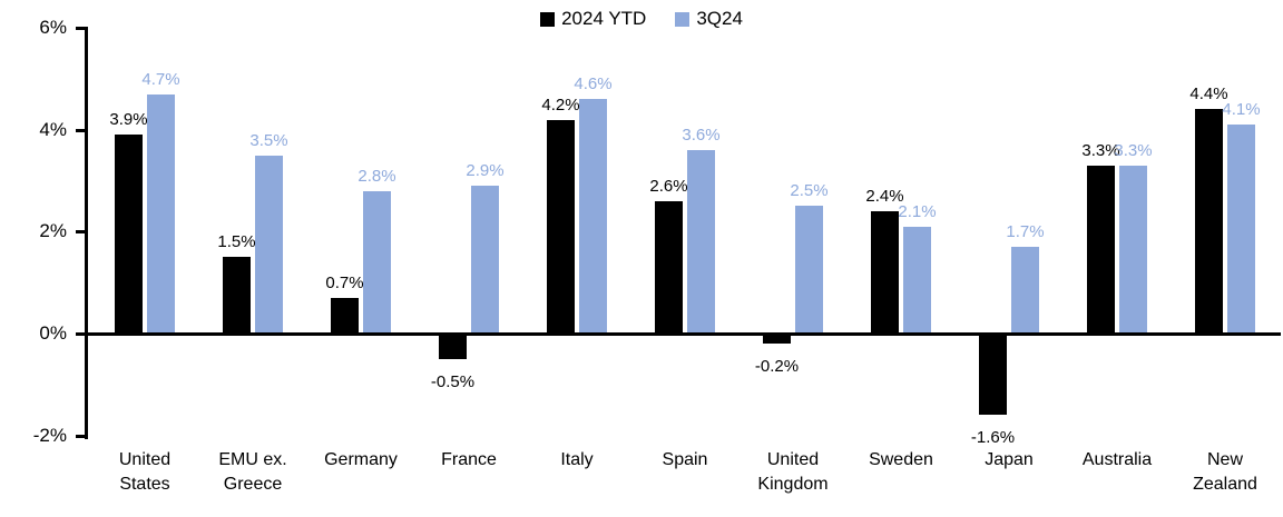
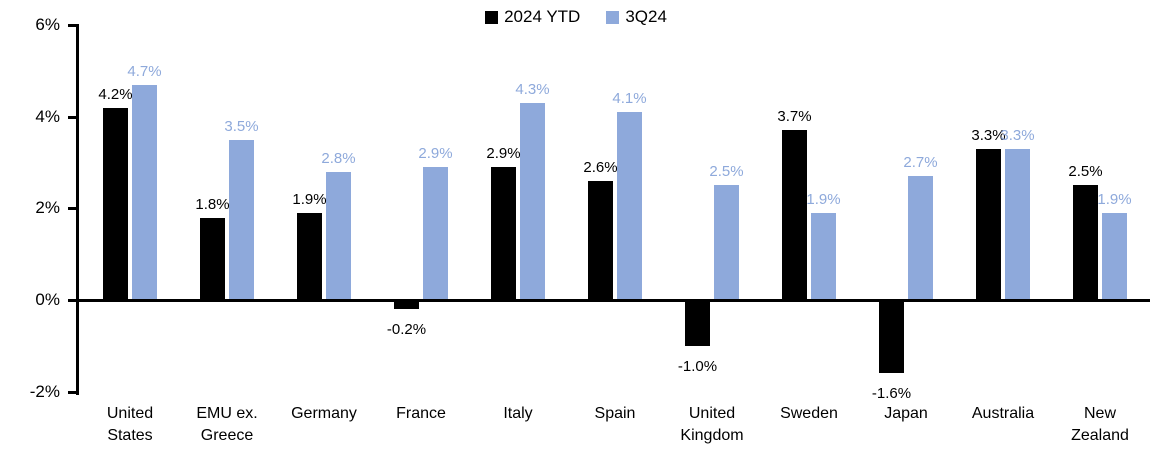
2024 YTD/United States: 3.9% -> 4.2%
2024 YTD/EMU ex. Greece: 1.5% -> 1.8%
2024 YTD/Germany: 0.7% -> 1.9%
2024 YTD/France: -0.5% -> -0.2%
2024 YTD/Italy: 4.2% -> 2.9%
3Q24/Italy: 4.6% -> 4.3%
3Q24/Spain: 3.6% -> 4.1%
2024 YTD/United Kingdom: -0.2% -> -1.0%
2024 YTD/Sweden: 2.4% -> 3.7%
3Q24/Sweden: 2.1% -> 1.9%
3Q24/Japan: 1.7% -> 2.7%
2024 YTD/New Zealand: 4.4% -> 2.5%
3Q24/New Zealand: 4.1% -> 1.9%
